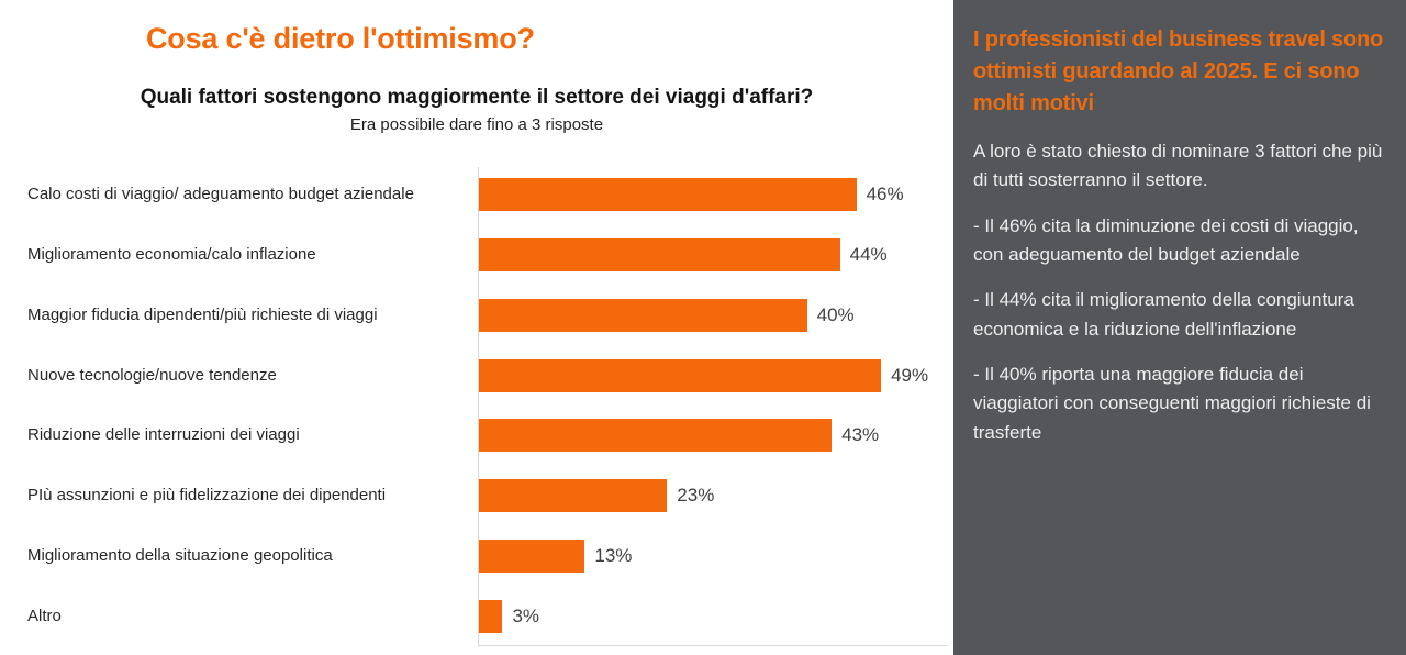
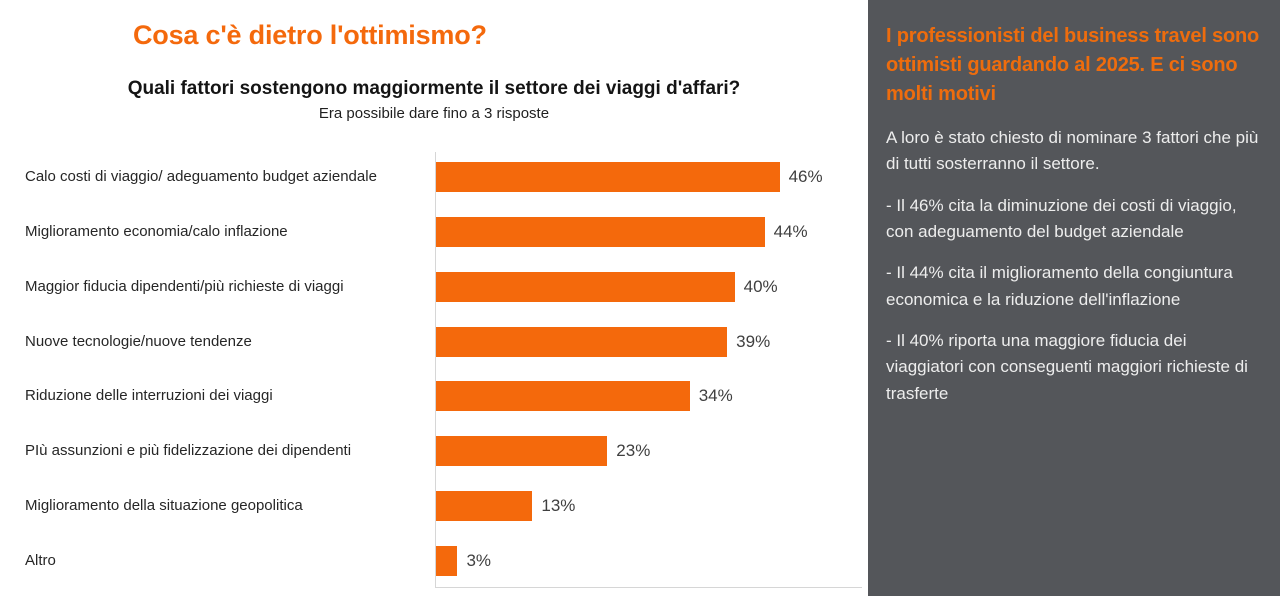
Nuove tecnologie/nuove tendenze: 49% -> 39%
Riduzione delle interruzioni dei viaggi: 43% -> 34%
